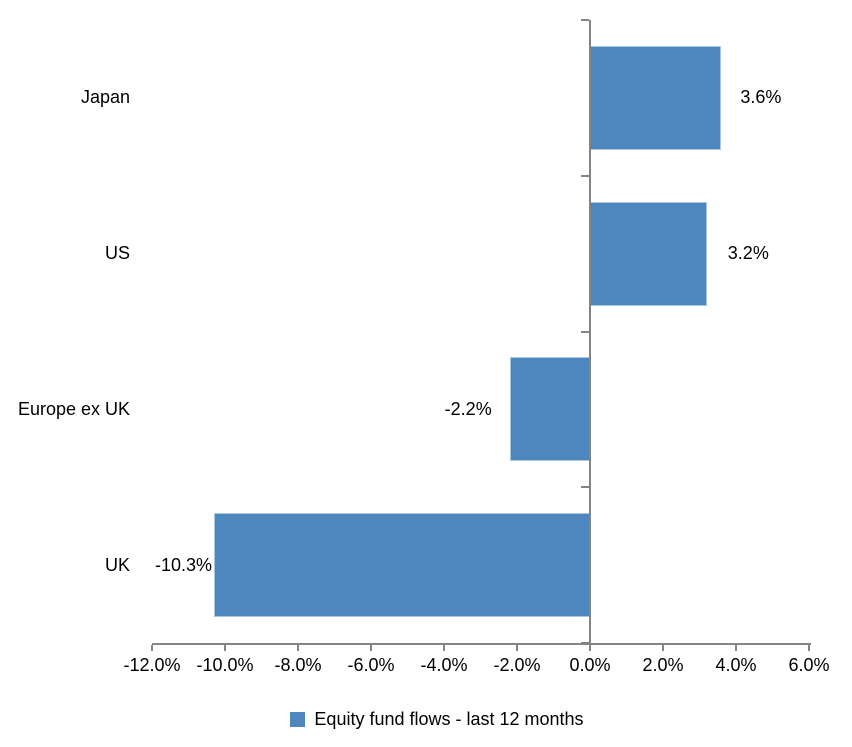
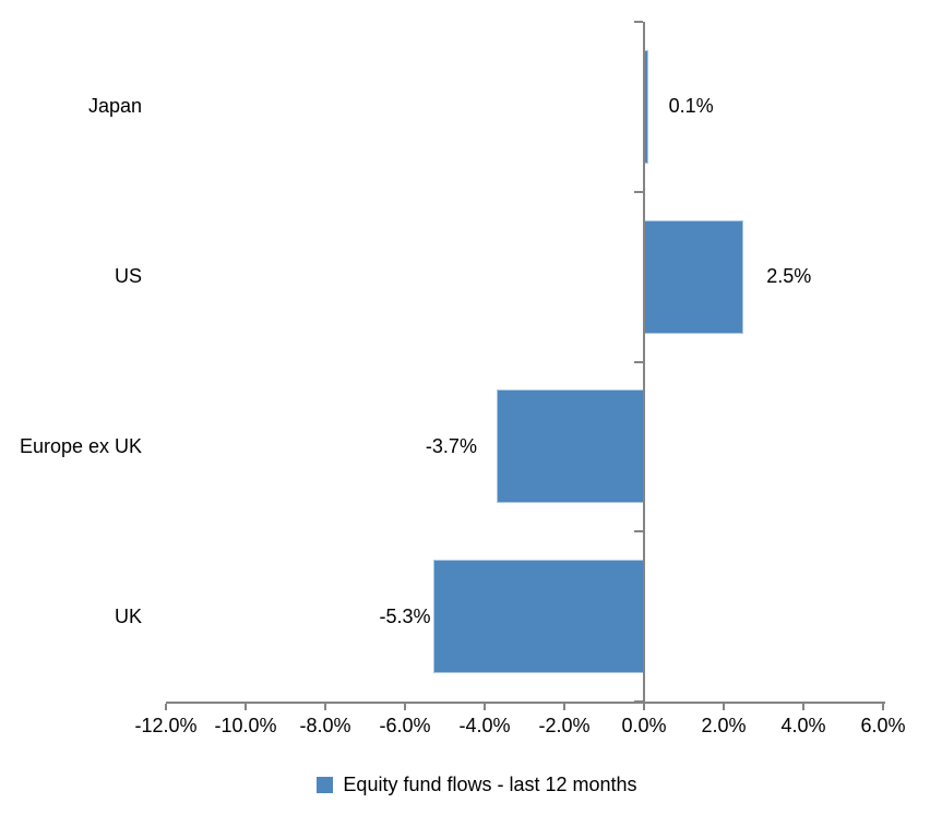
Japan: 3.6% -> 0.1%
US: 3.2% -> 2.5%
Europe ex UK: -2.2% -> -3.7%
UK: -10.3% -> -5.3%
